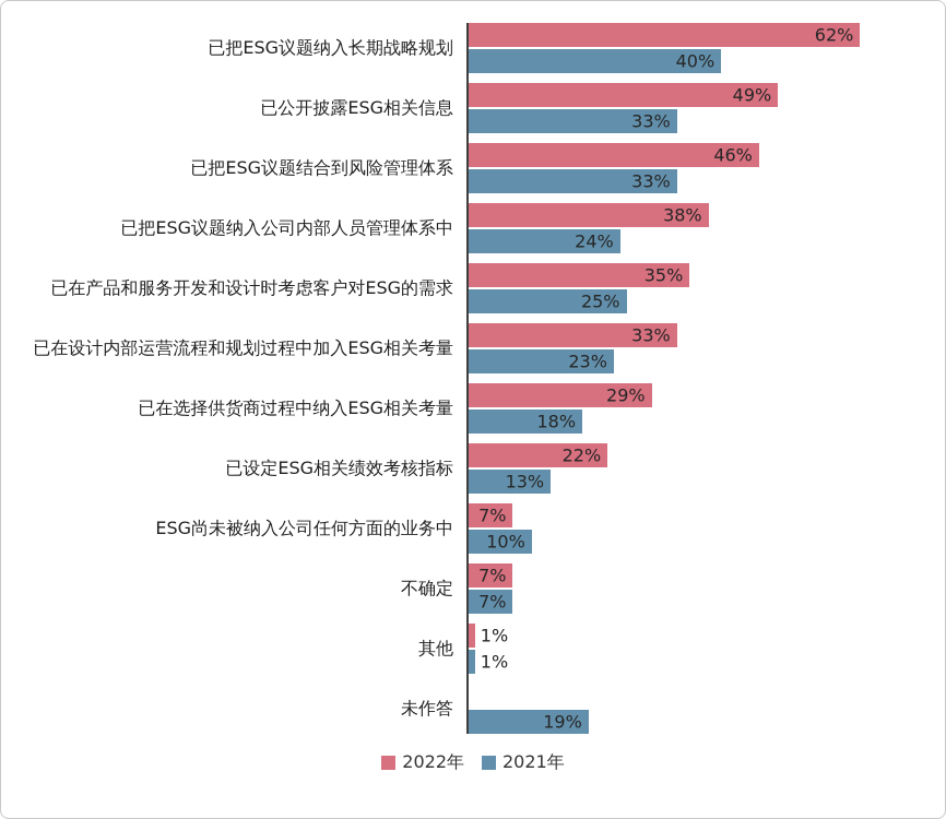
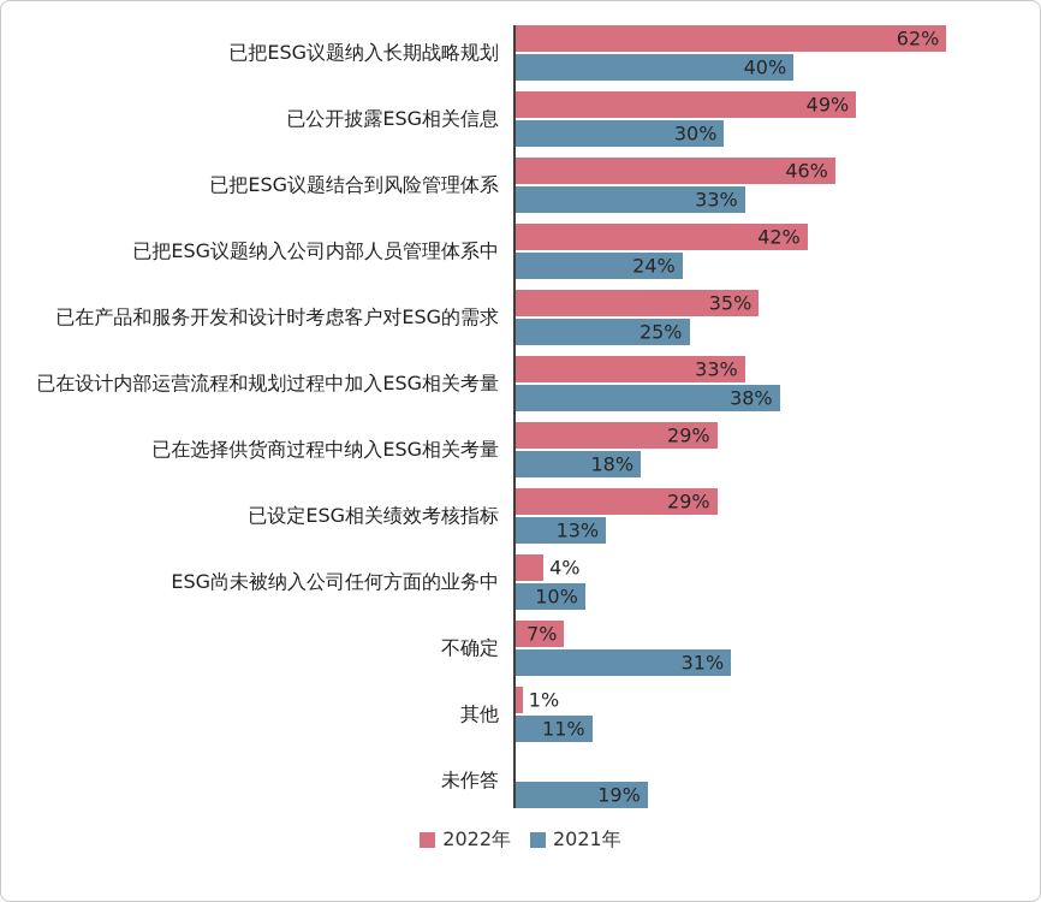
2021年/已公开披露ESG相关信息: 33% -> 30%
2022年/已把ESG议题纳入公司内部人员管理体系中: 38% -> 42%
2021年/已在设计内部运营流程和规划过程中加入ESG相关考量: 23% -> 38%
2022年/已设定ESG相关绩效考核指标: 22% -> 29%
2022年/ESG尚未被纳入公司任何方面的业务中: 7% -> 4%
2021年/不确定: 7% -> 31%
2021年/其他: 1% -> 11%
